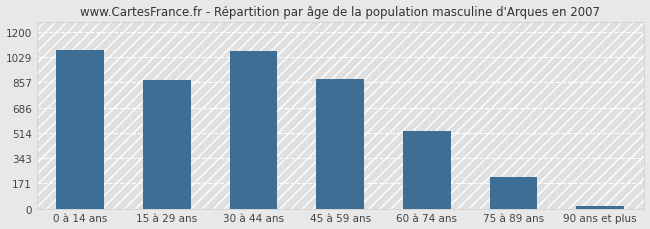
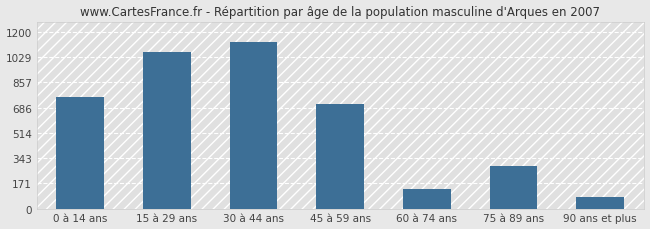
0 à 14 ans: 1080 -> 760
15 à 29 ans: 870 -> 1060
30 à 44 ans: 1070 -> 1130
45 à 59 ans: 880 -> 710
60 à 74 ans: 530 -> 130
75 à 89 ans: 210 -> 290
90 ans et plus: 20 -> 80
